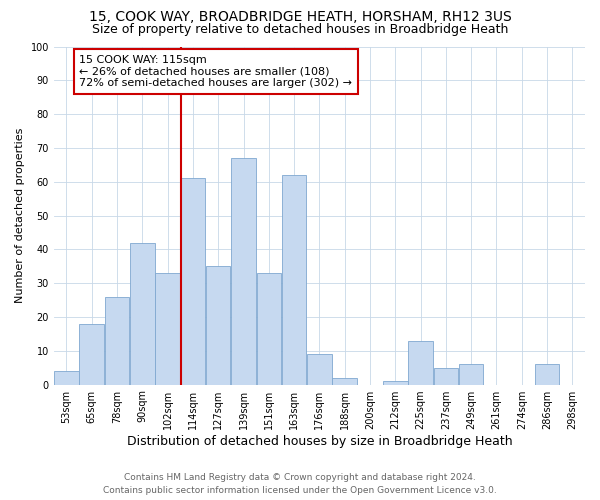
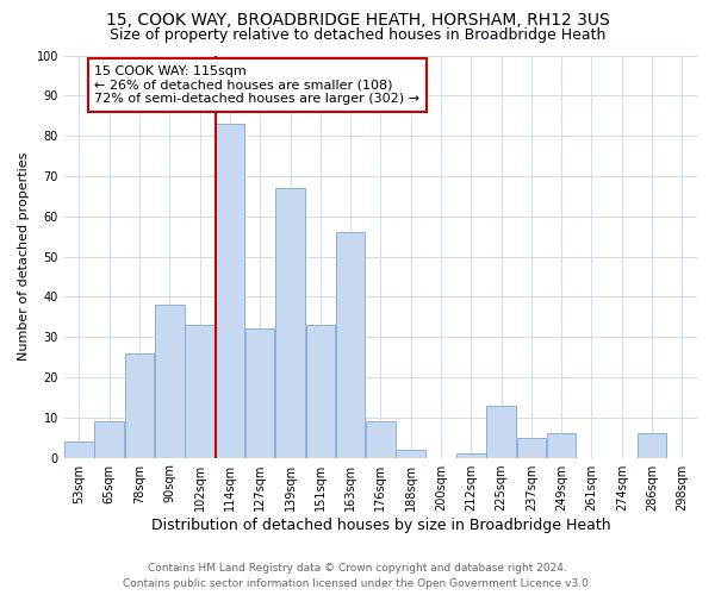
65sqm: 18 -> 9
90sqm: 42 -> 38
114sqm: 61 -> 83
127sqm: 35 -> 32
163sqm: 62 -> 56
